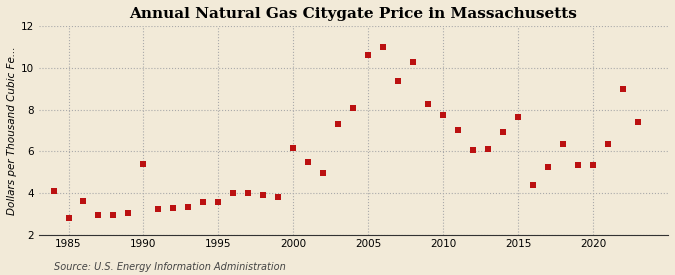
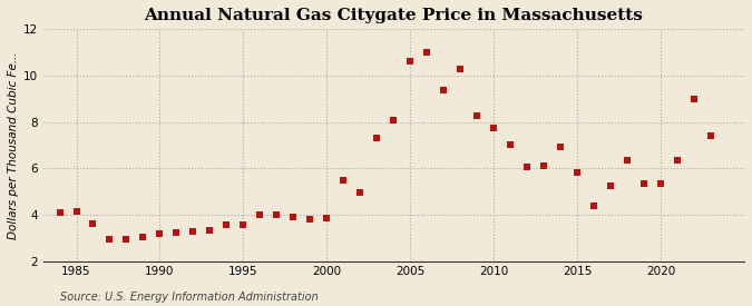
1985: 2.80 -> 4.15
1990: 5.40 -> 3.20
2000: 6.15 -> 3.85
2015: 7.65 -> 5.80
